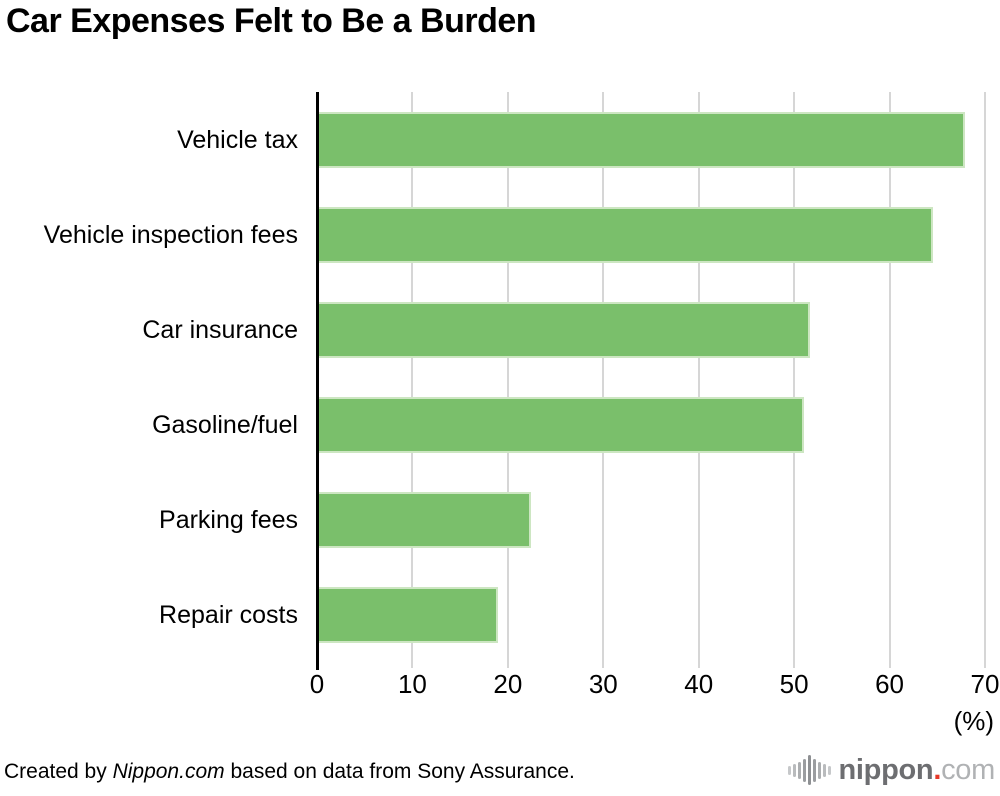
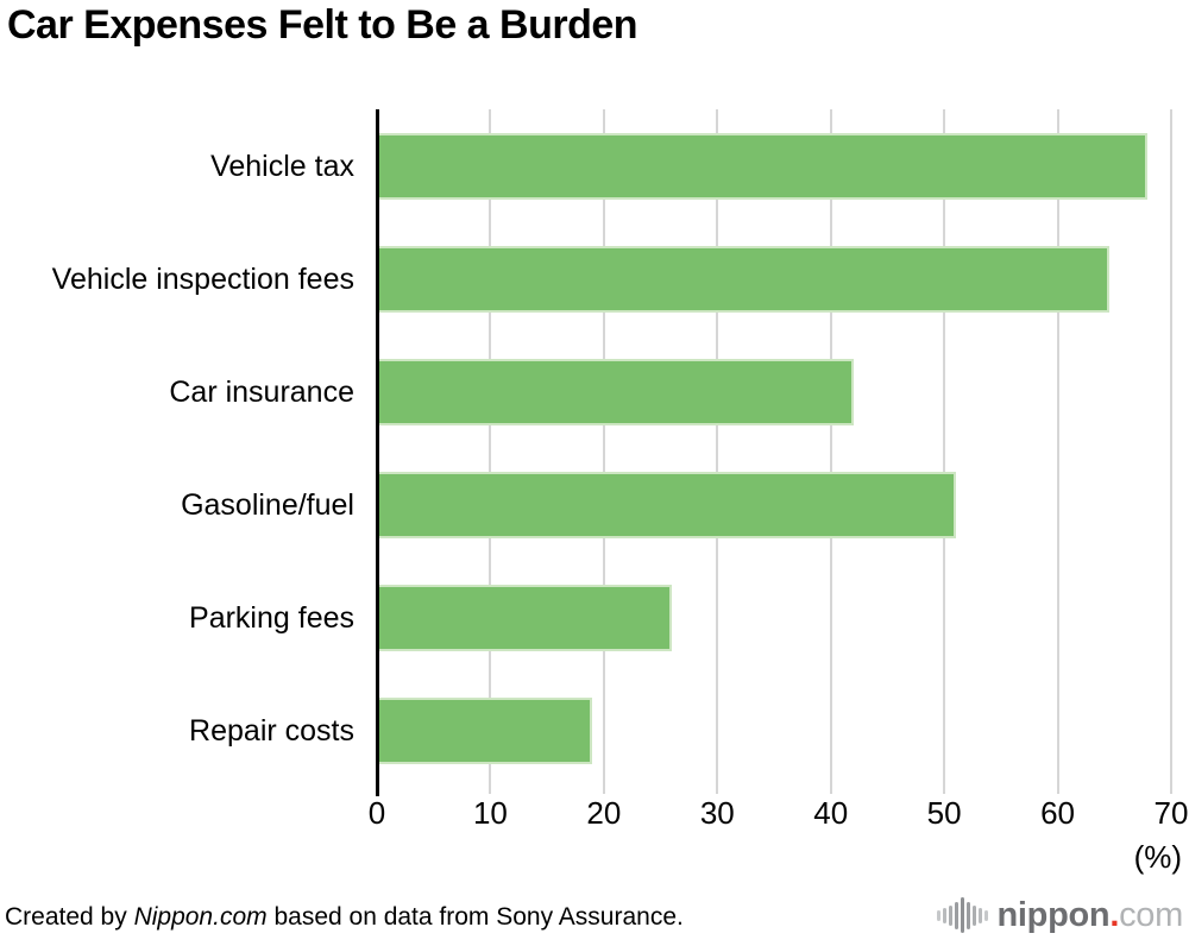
Car insurance: 52 -> 42
Parking fees: 22 -> 26
